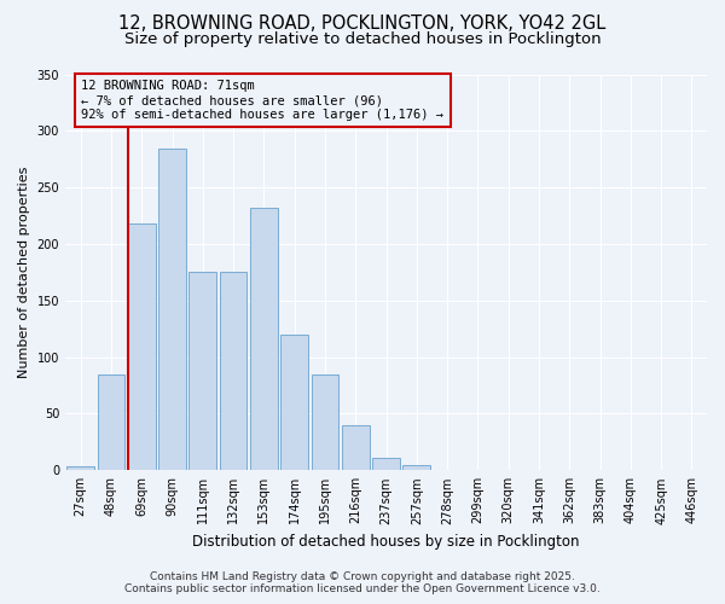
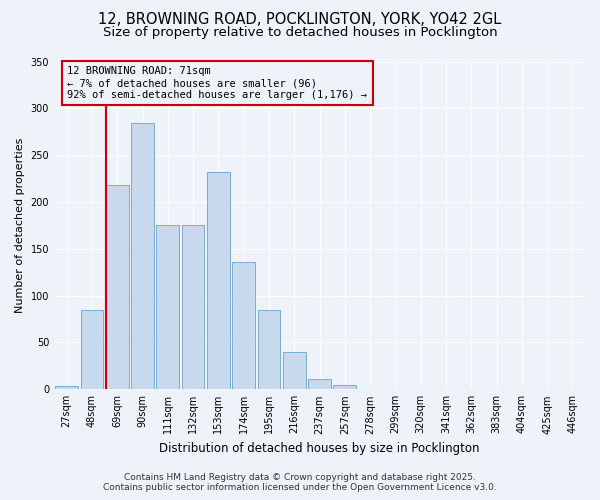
174sqm: 120 -> 136
